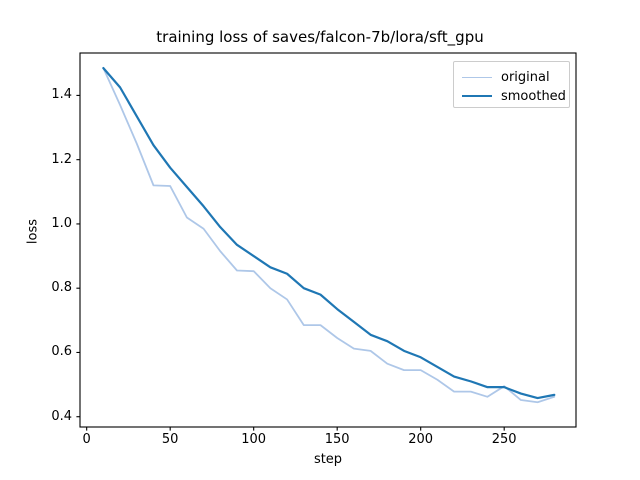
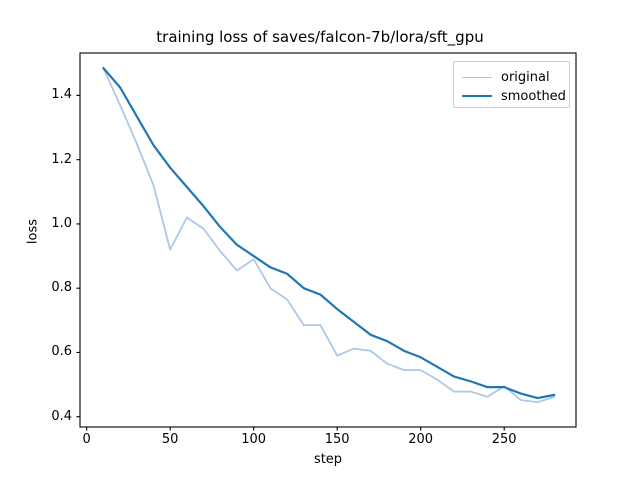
original/50: 1.12 -> 0.92
original/100: 0.85 -> 0.89
original/150: 0.65 -> 0.59
